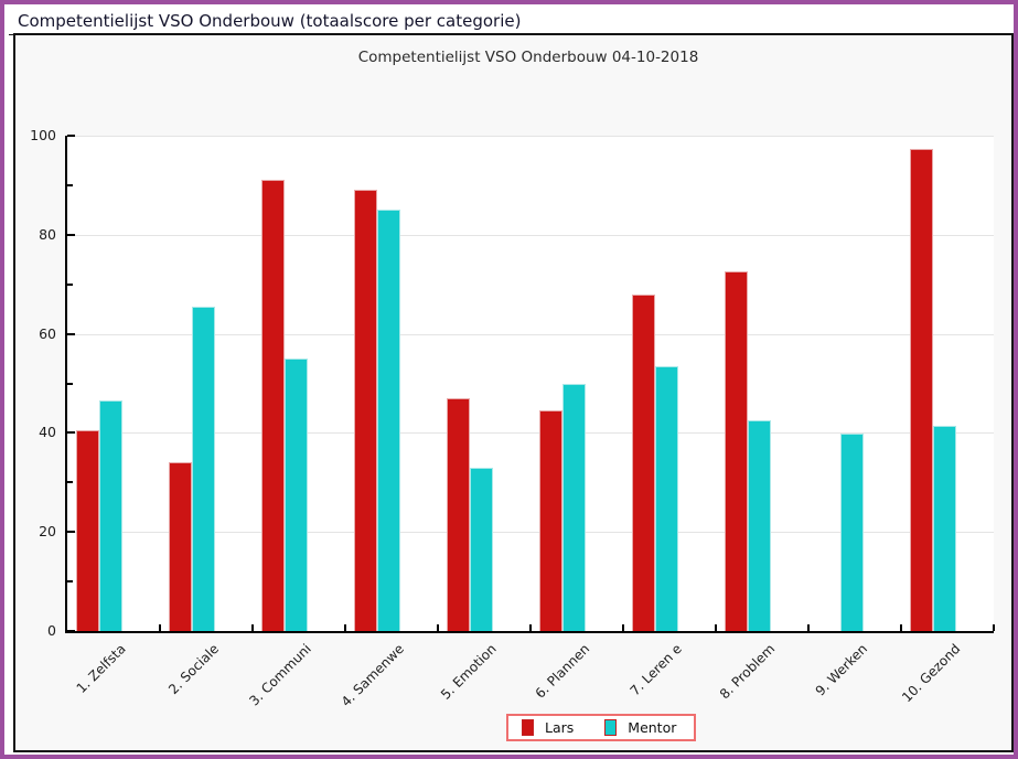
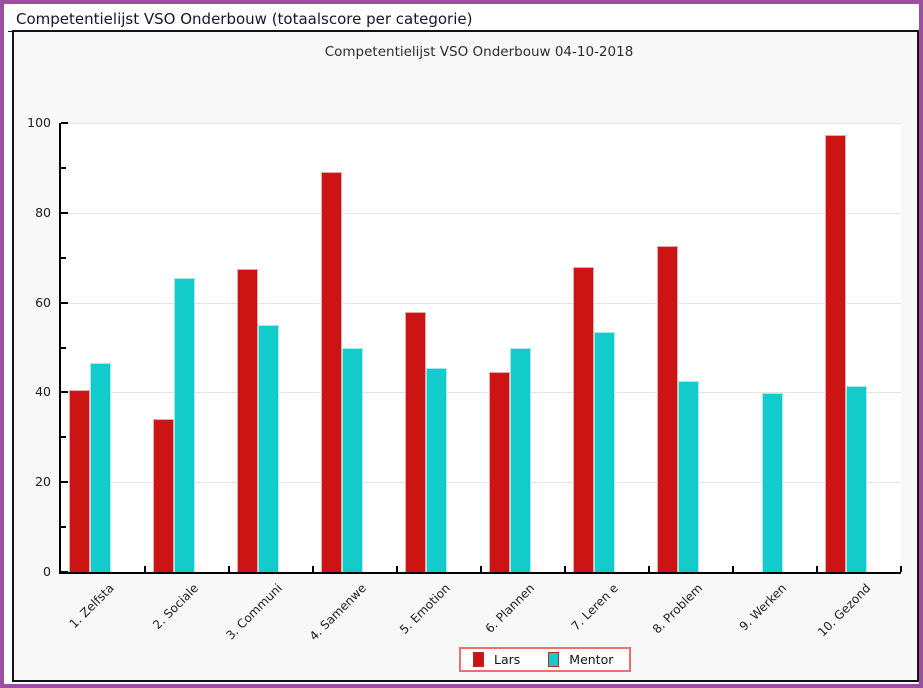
Lars/3. Communi: 91 -> 68
Mentor/4. Samenwe: 85 -> 50
Lars/5. Emotion: 47 -> 58
Mentor/5. Emotion: 33 -> 46
